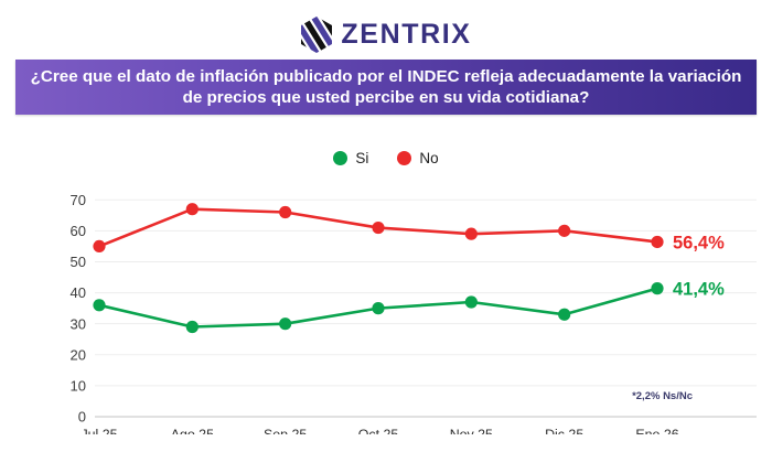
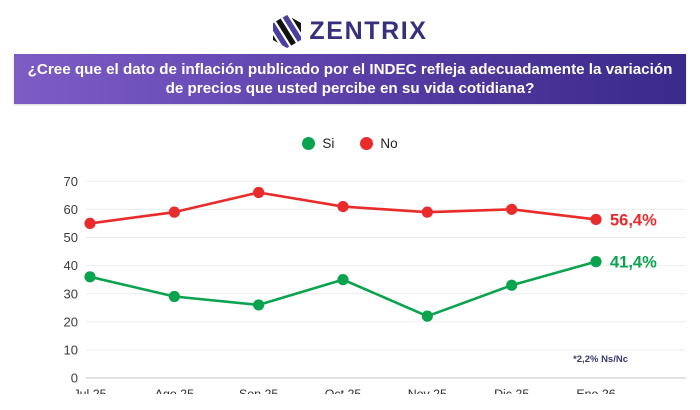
No/Ago 25: 67 -> 59
Si/Sep 25: 30 -> 26
Si/Nov 25: 37 -> 22
